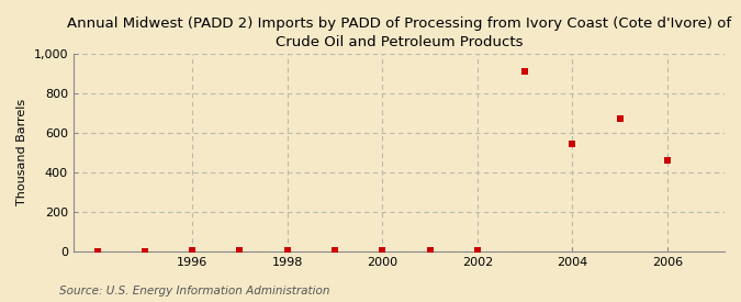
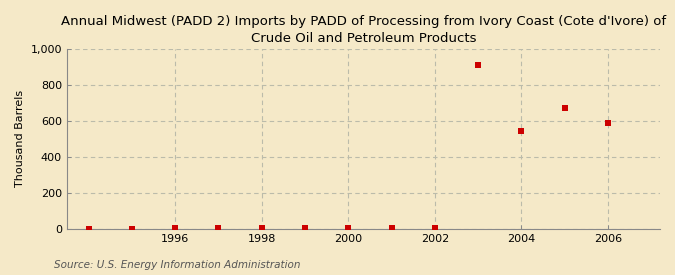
2006: 460 -> 590
